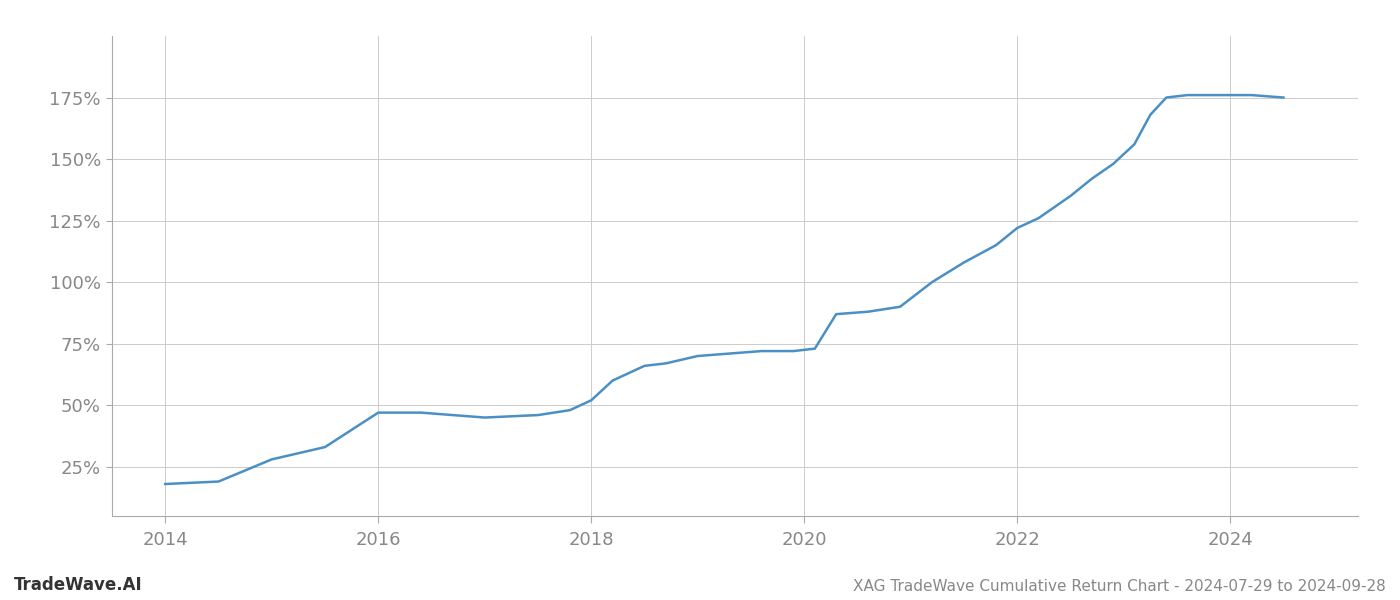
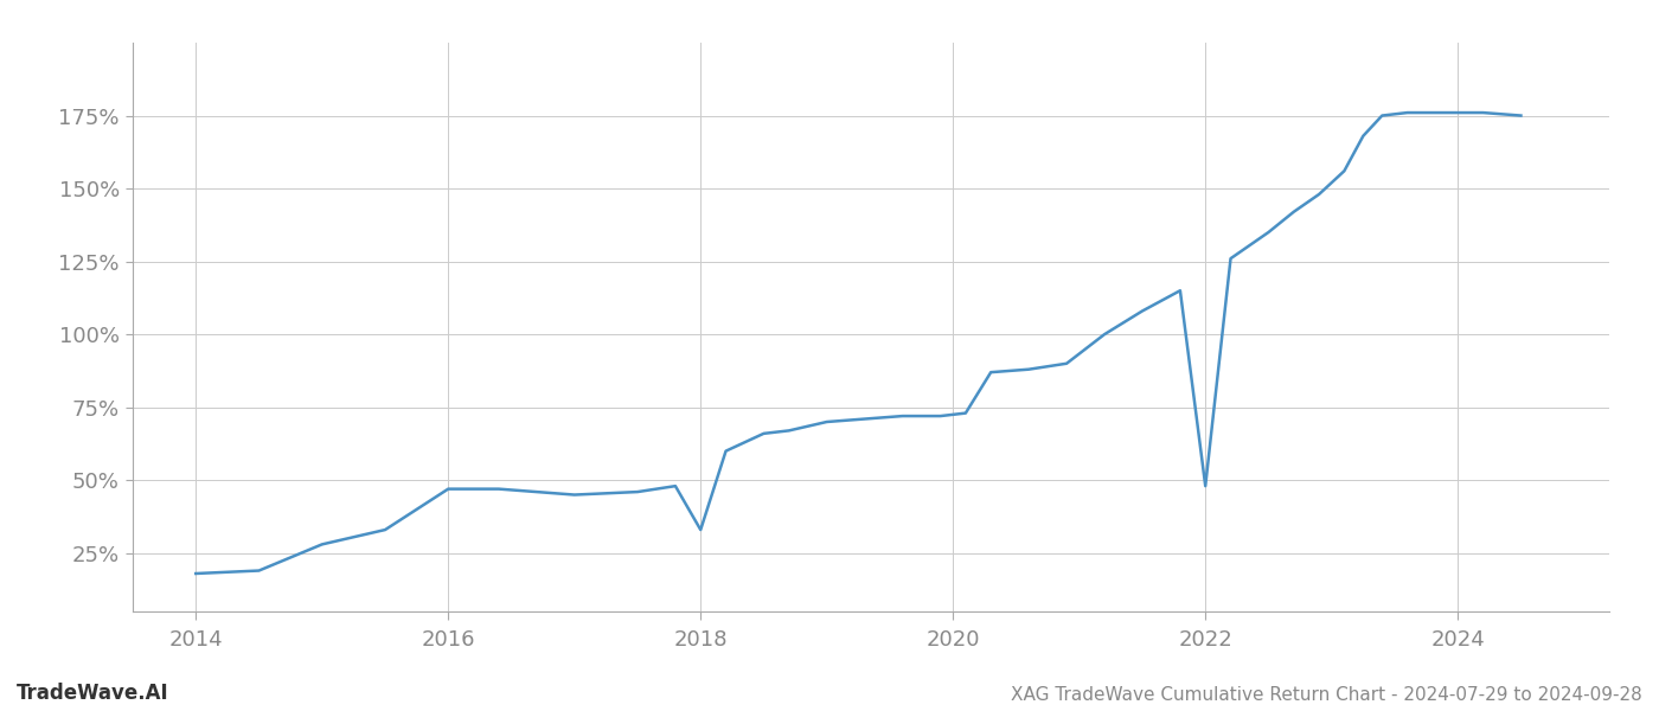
2018: 52% -> 33%
2022: 122% -> 48%
